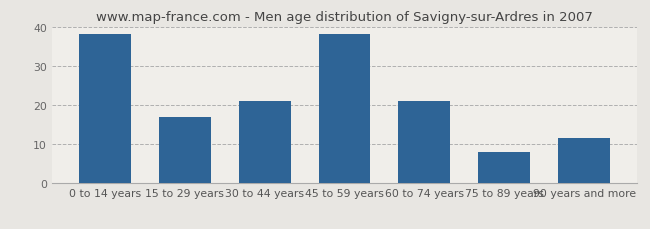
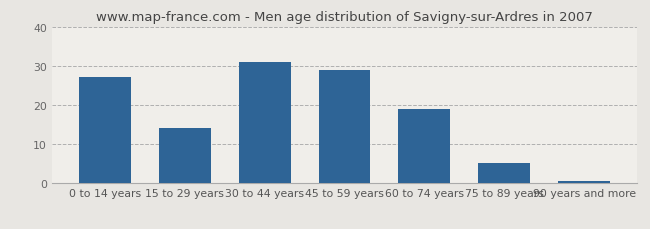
0 to 14 years: 38.0 -> 27.0
15 to 29 years: 17.0 -> 14.0
30 to 44 years: 21.0 -> 31.0
45 to 59 years: 38.0 -> 29.0
60 to 74 years: 21.0 -> 19.0
75 to 89 years: 8.0 -> 5.0
90 years and more: 11.5 -> 0.5
